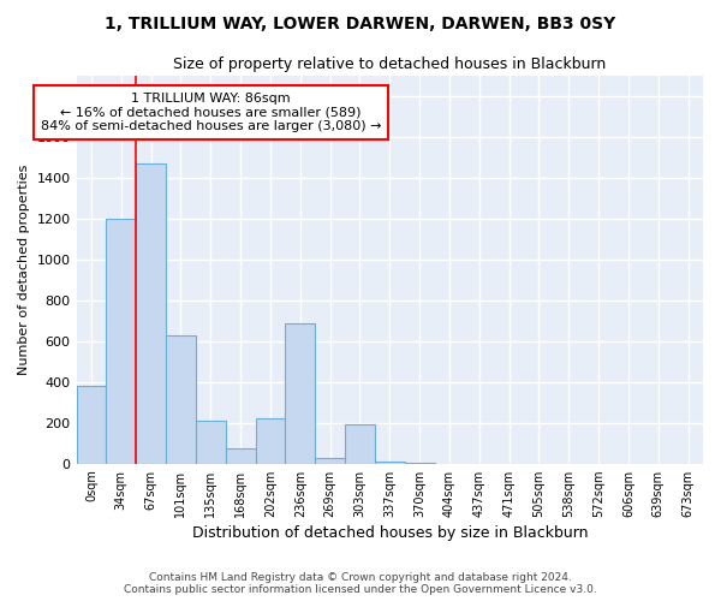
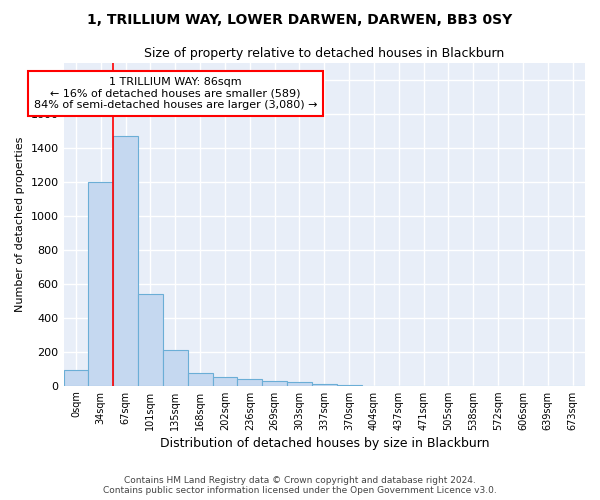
0sqm: 380 -> 100
101sqm: 630 -> 540
202sqm: 220 -> 50
236sqm: 690 -> 40
303sqm: 190 -> 20
